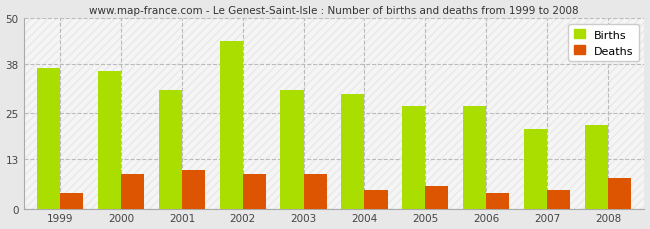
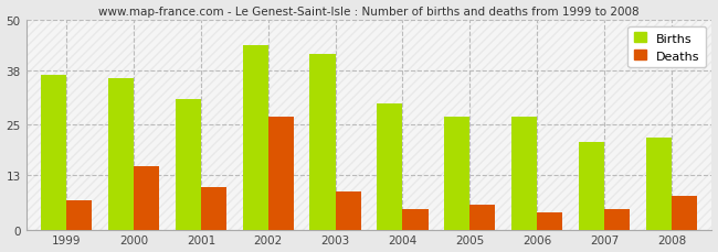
Deaths/1999: 4 -> 7
Deaths/2000: 9 -> 15
Deaths/2002: 9 -> 27
Births/2003: 31 -> 42
